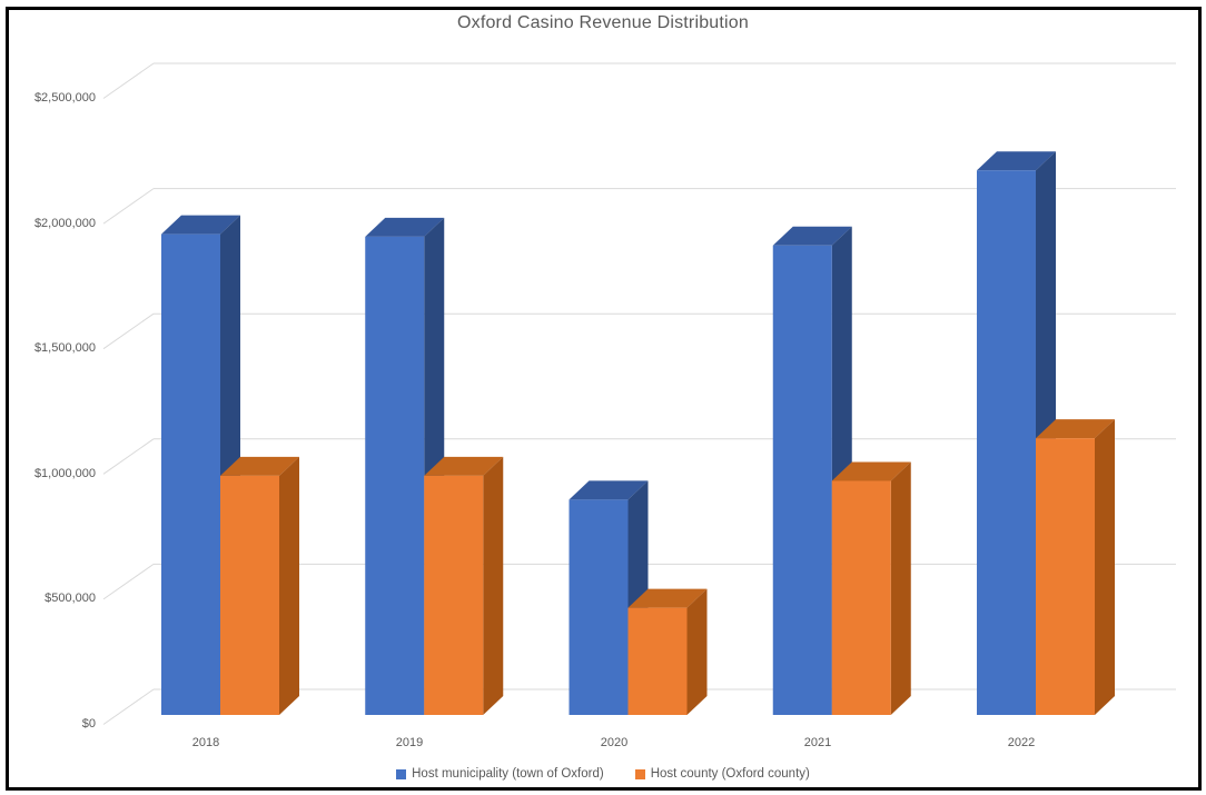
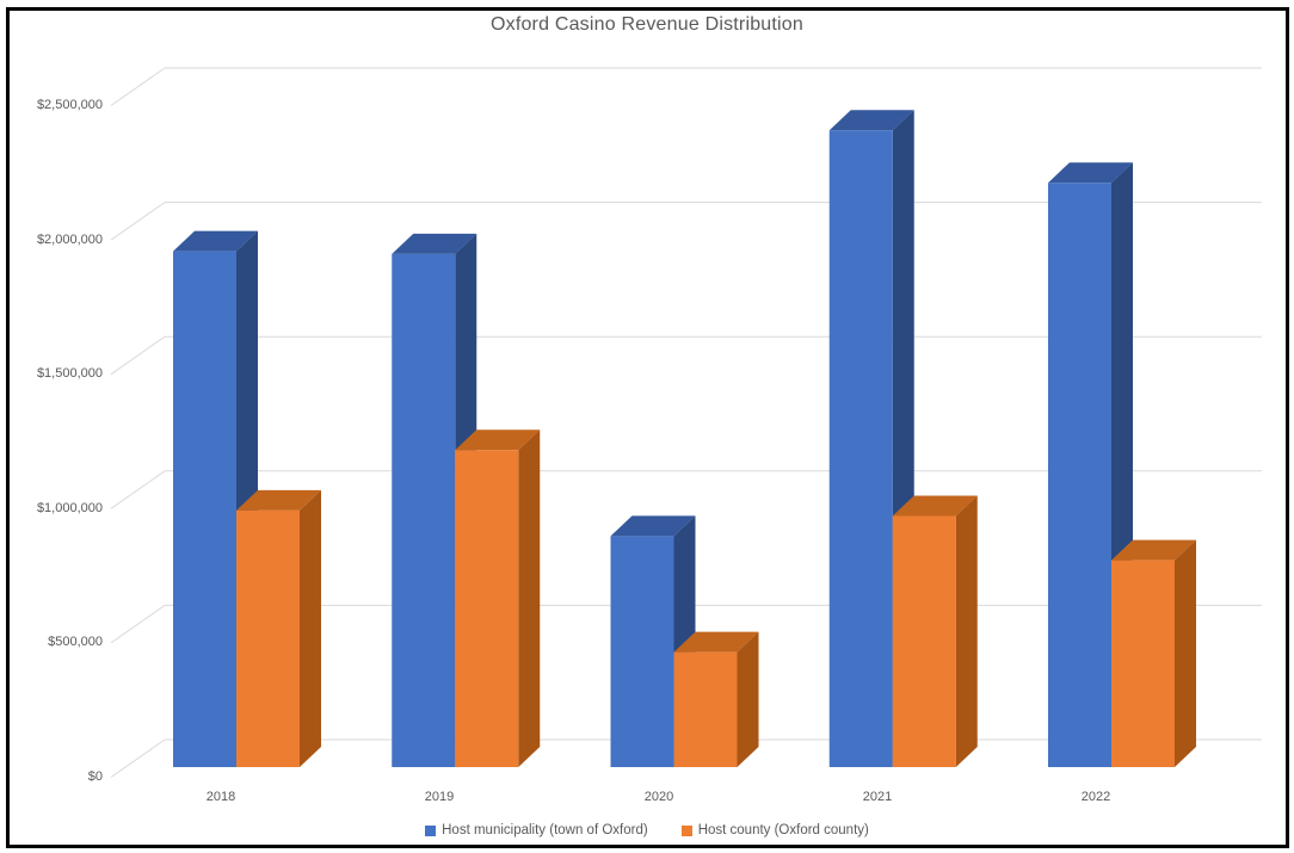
Host county (Oxford county)/2019: $960000 -> $1180000
Host municipality (town of Oxford)/2021: $1880000 -> $2370000
Host county (Oxford county)/2022: $1100000 -> $770000
